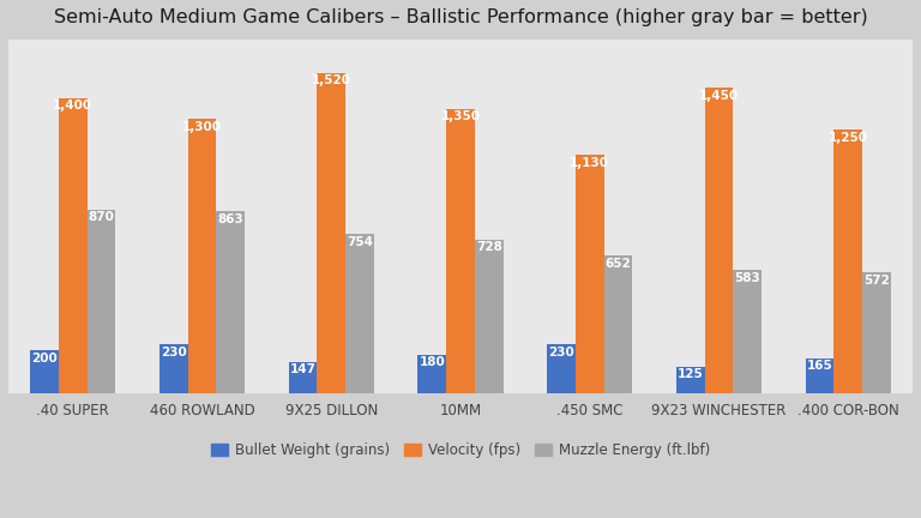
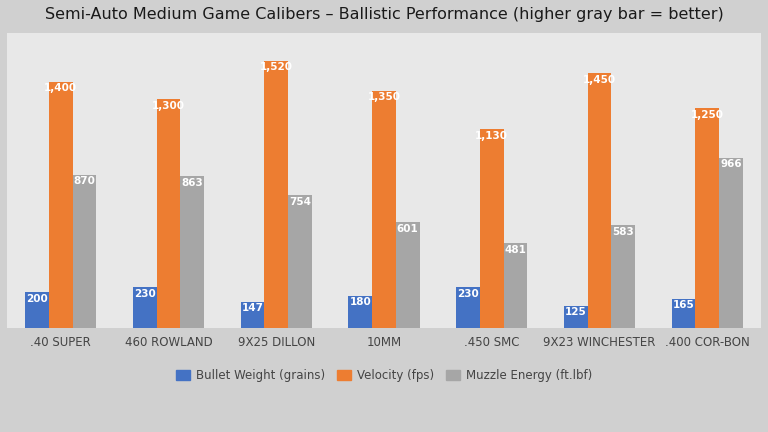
Muzzle Energy (ft.lbf)/10MM: 728 -> 601
Muzzle Energy (ft.lbf)/.450 SMC: 652 -> 481
Muzzle Energy (ft.lbf)/.400 COR-BON: 572 -> 966
